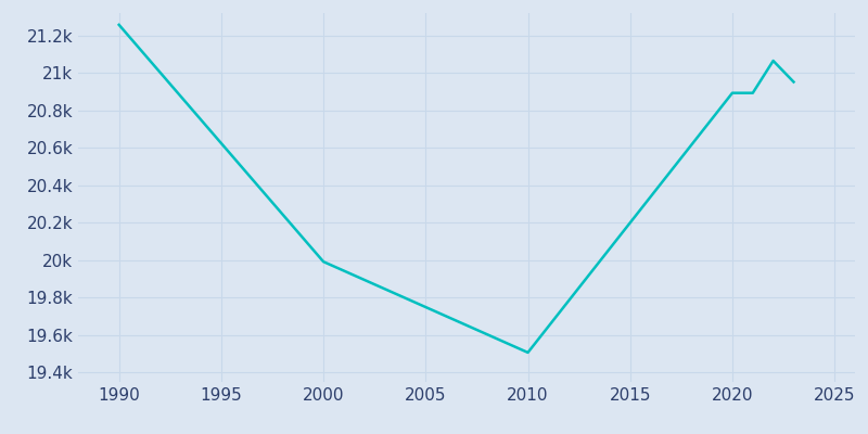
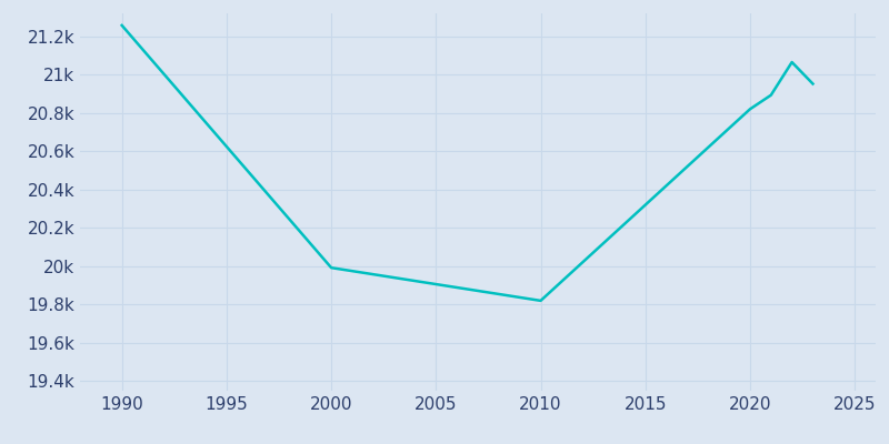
2010: 19.51k -> 19.82k
2020: 20.89k -> 20.82k
